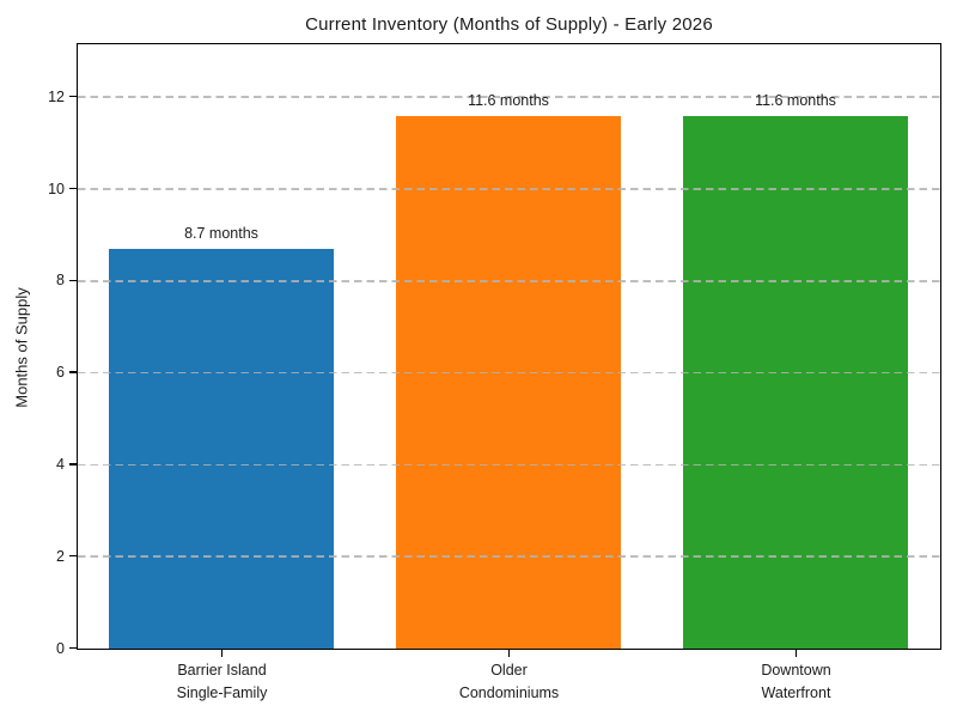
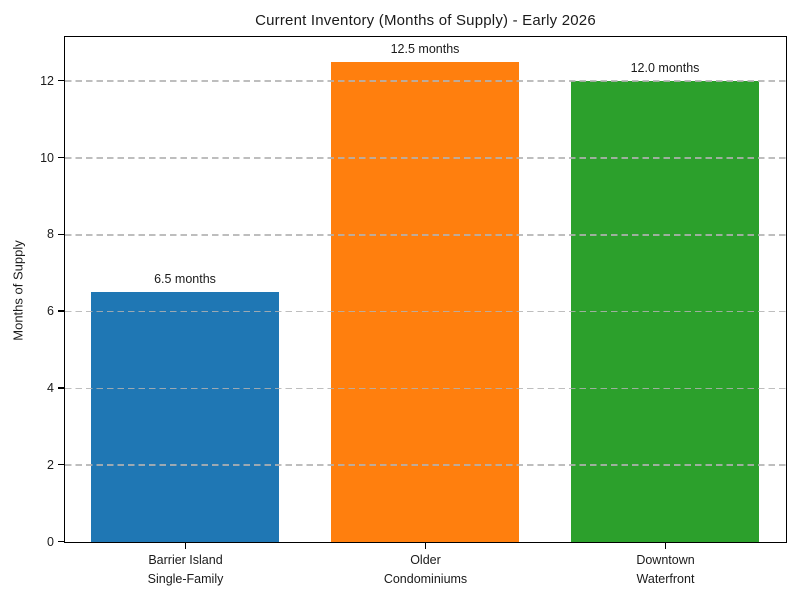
Barrier Island Single-Family: 8.7 -> 6.5
Older Condominiums: 11.6 -> 12.5
Downtown Waterfront: 11.6 -> 12.0
